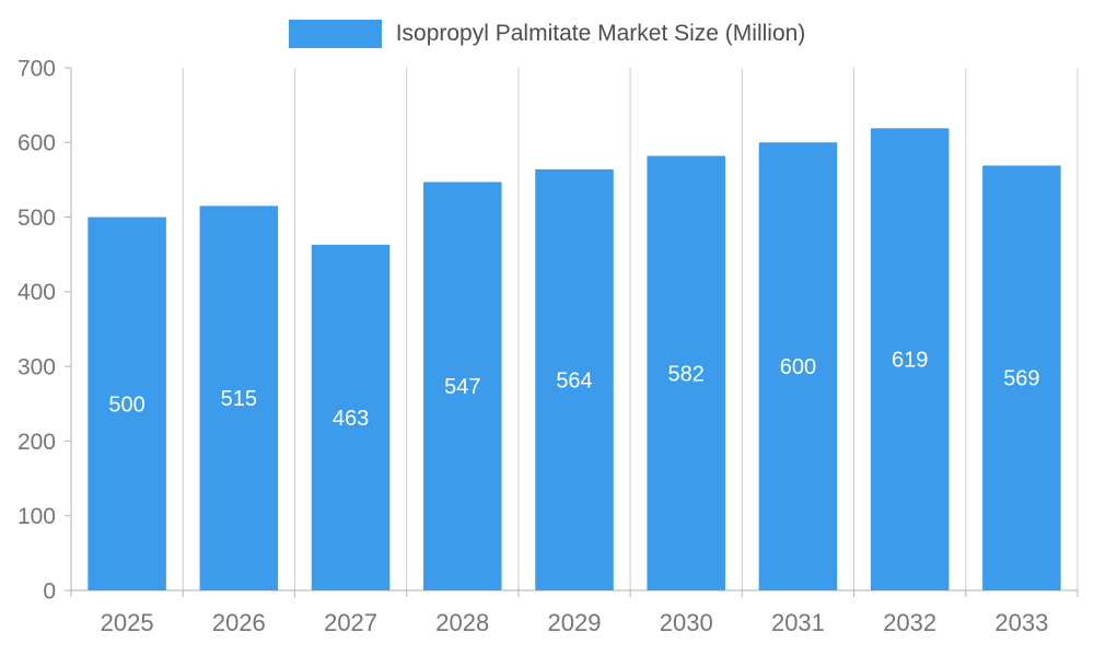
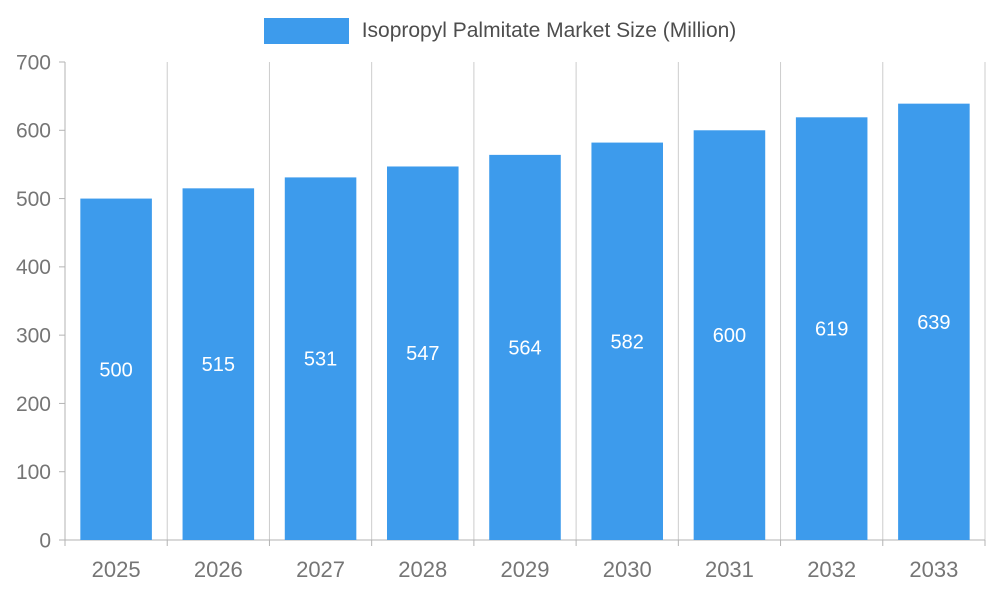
2027: 463 -> 531
2033: 569 -> 639
